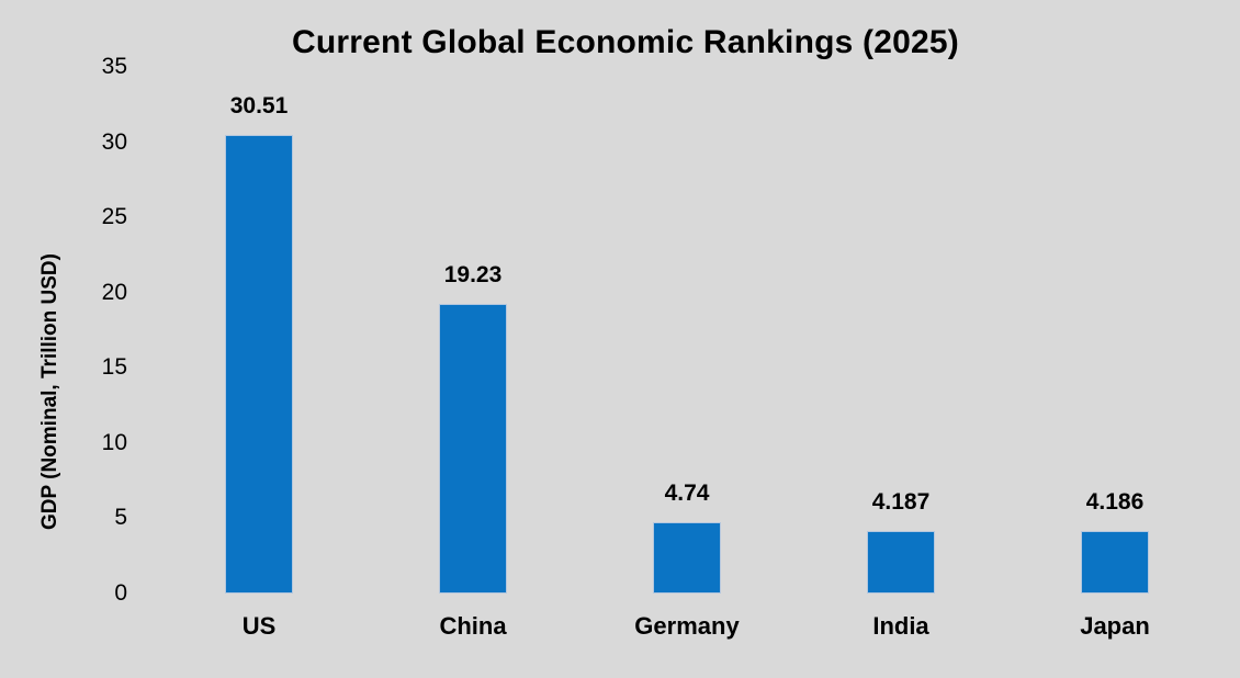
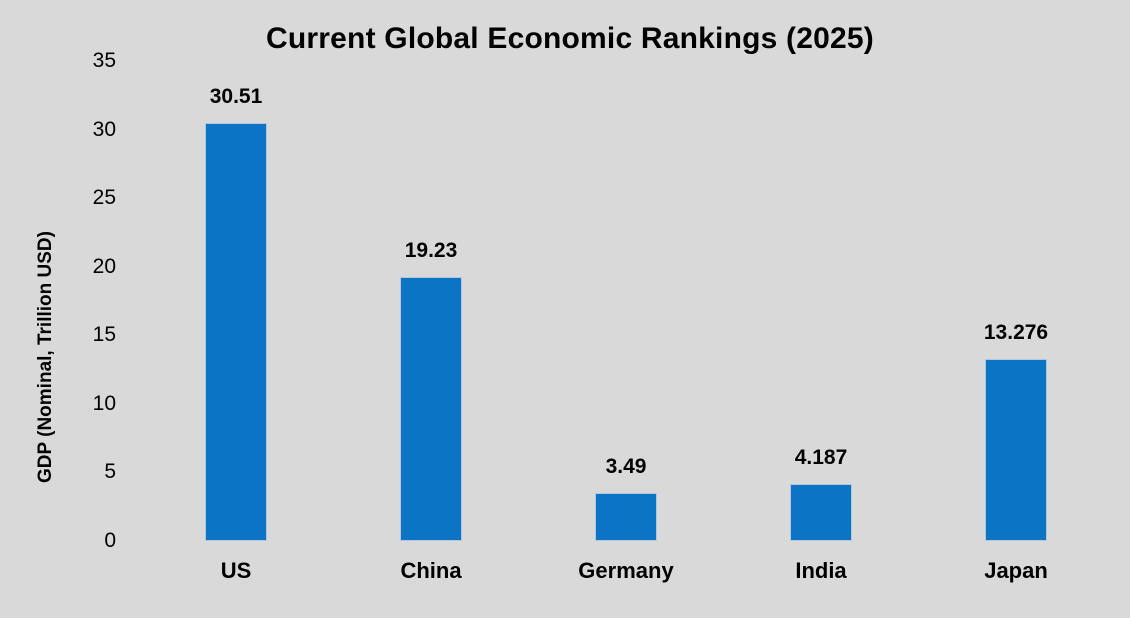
Germany: 4.74 -> 3.49
Japan: 4.186 -> 13.276
